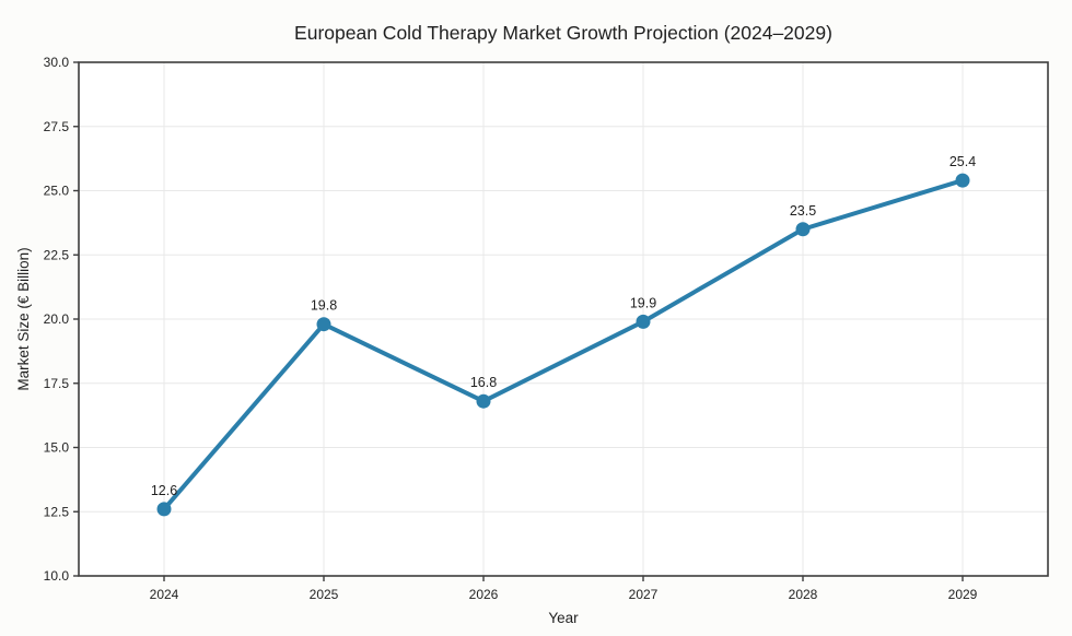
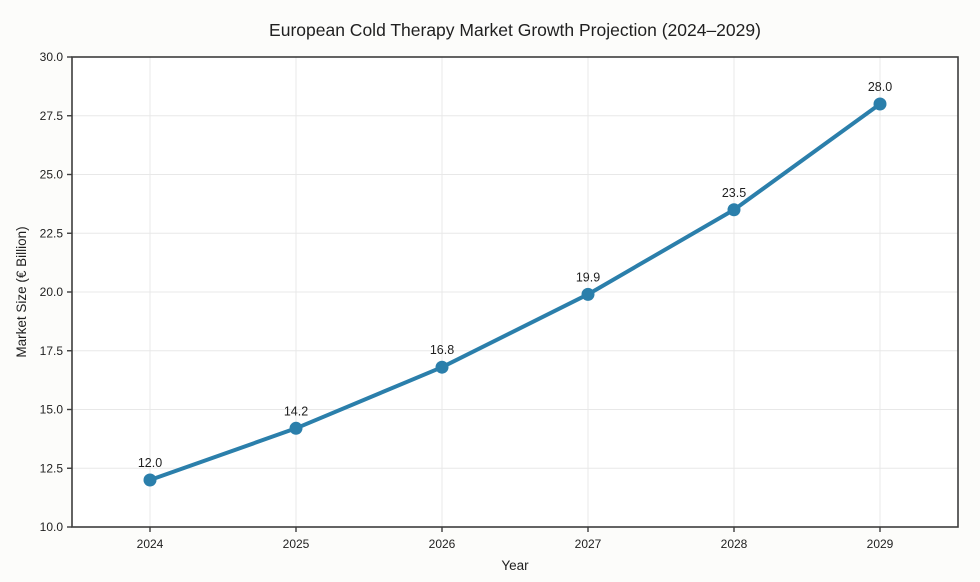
2024: 12.6 -> 12.0
2025: 19.8 -> 14.2
2029: 25.4 -> 28.0
